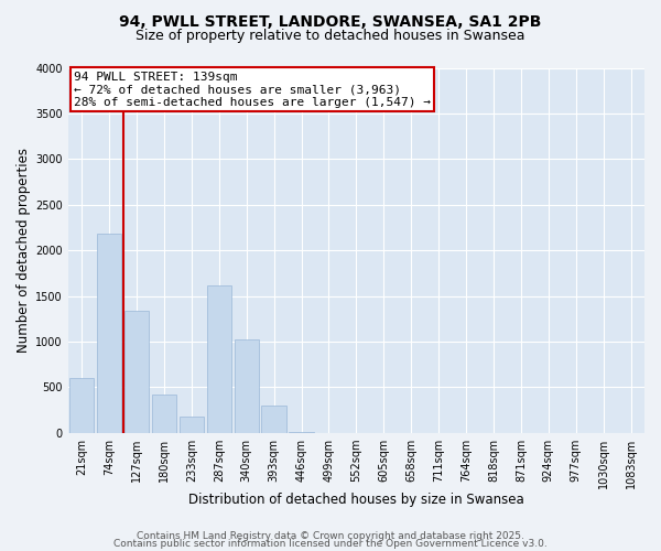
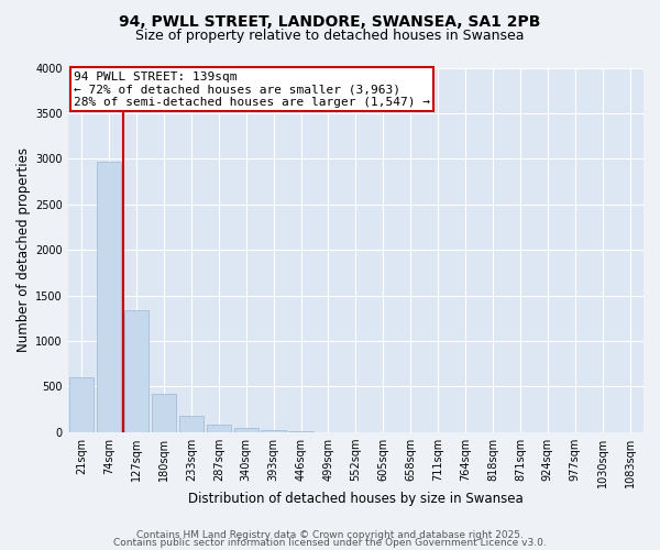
74sqm: 2180 -> 2970
287sqm: 1620 -> 80
340sqm: 1020 -> 40
393sqm: 300 -> 20
